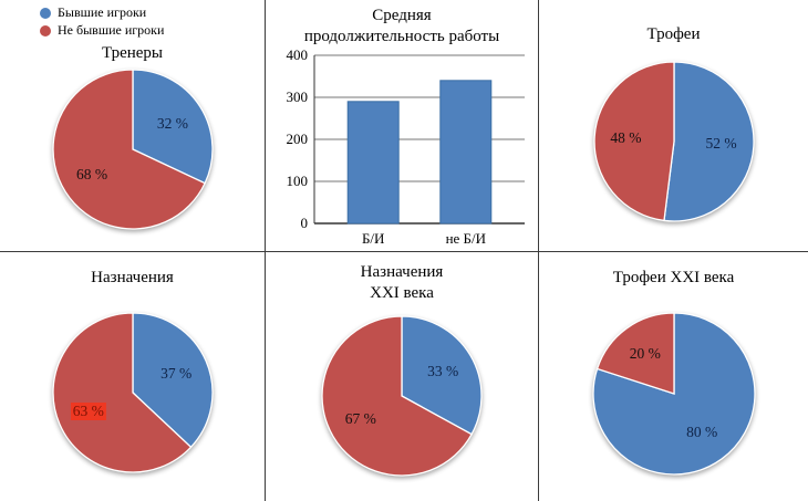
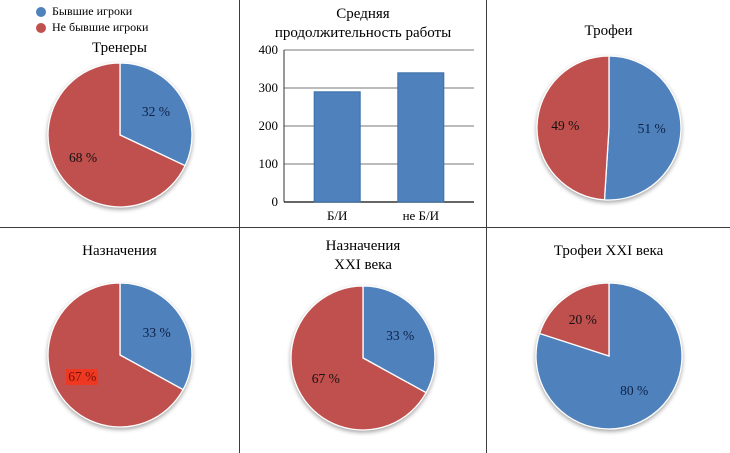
Трофеи/Бывшие игроки: 52 -> 51
Трофеи/Не бывшие игроки: 48 -> 49
Назначения/Бывшие игроки: 37 -> 33
Назначения/Не бывшие игроки: 63 -> 67
